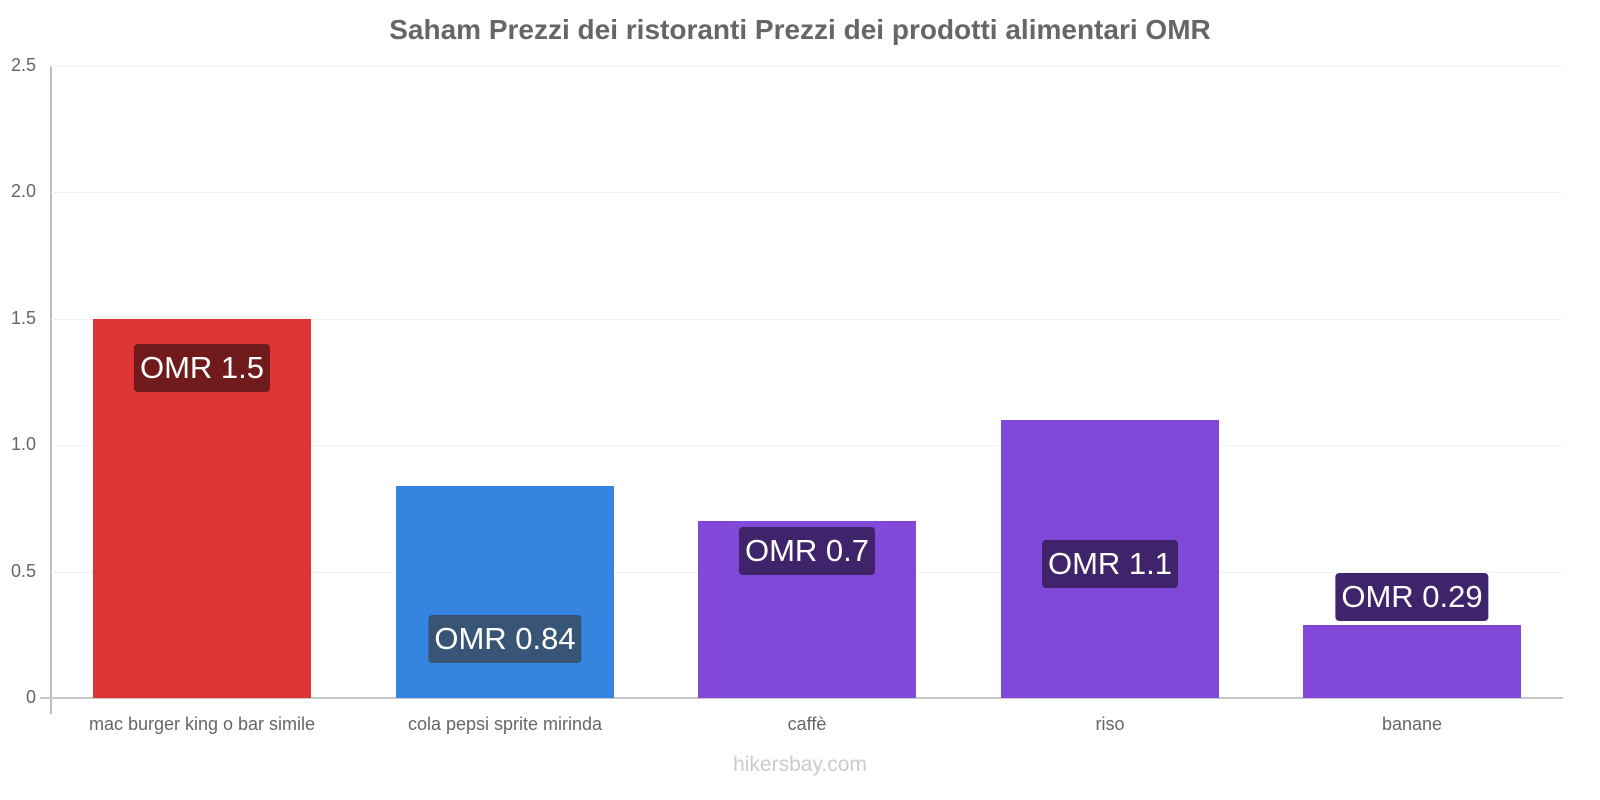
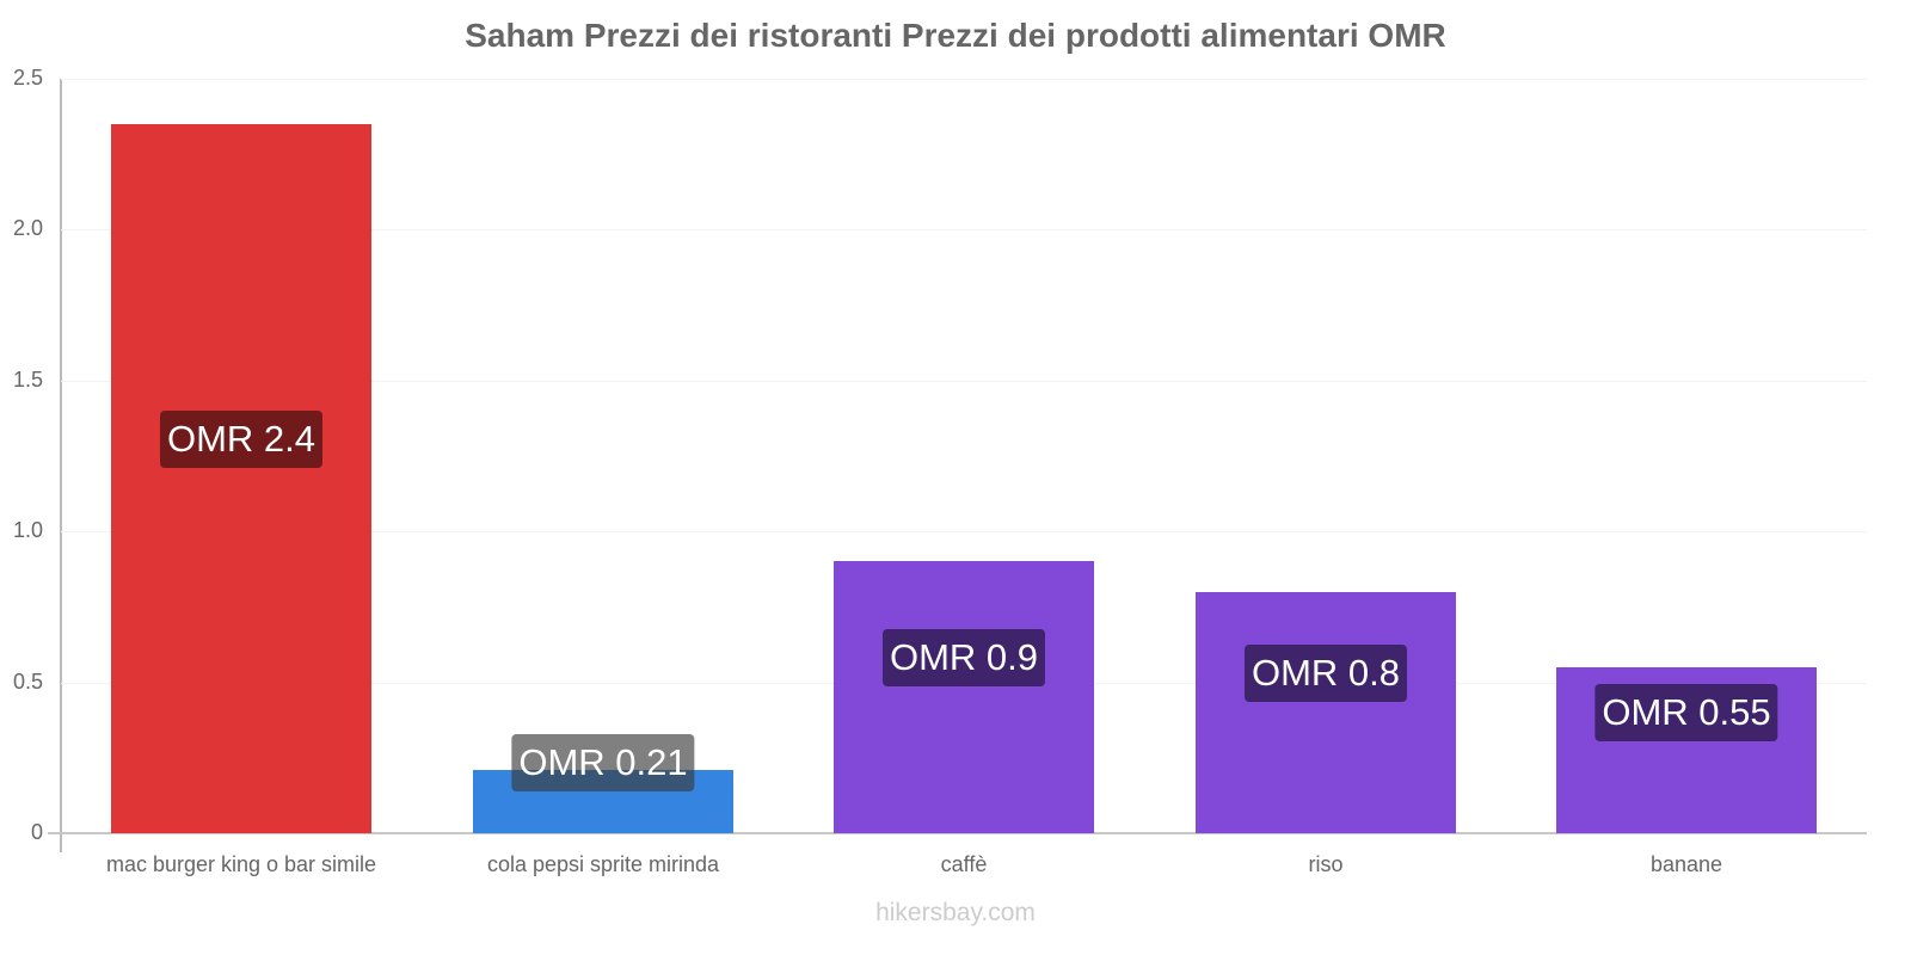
mac burger king o bar simile: 1.5 -> 2.4
cola pepsi sprite mirinda: 0.84 -> 0.21
caffè: 0.7 -> 0.9
riso: 1.1 -> 0.8
banane: 0.29 -> 0.55
